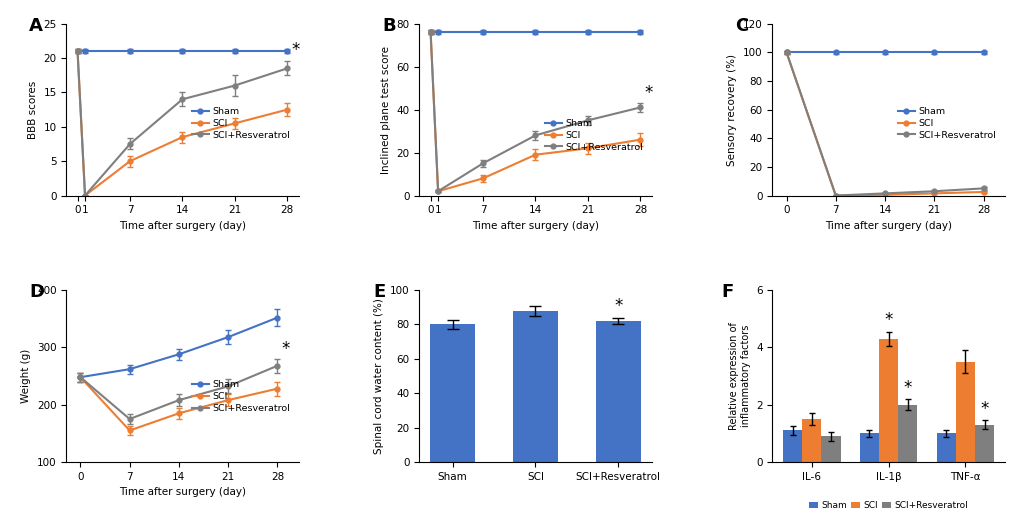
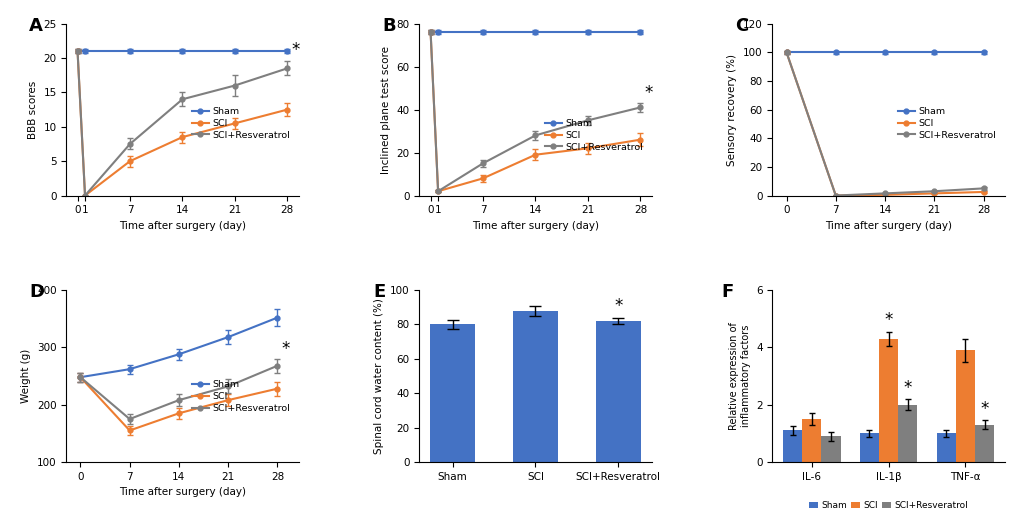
SCI/TNF-α: 3.5 -> 3.9
